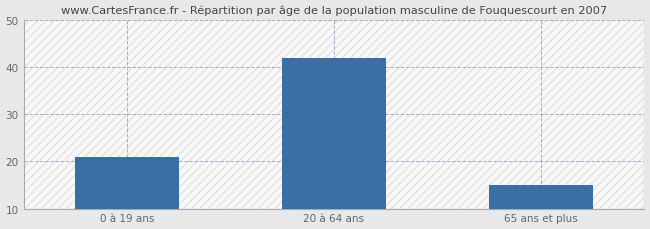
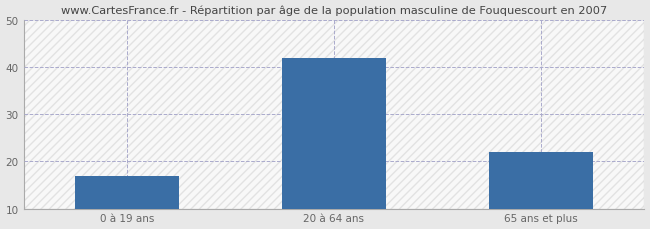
0 à 19 ans: 21 -> 17
65 ans et plus: 15 -> 22
